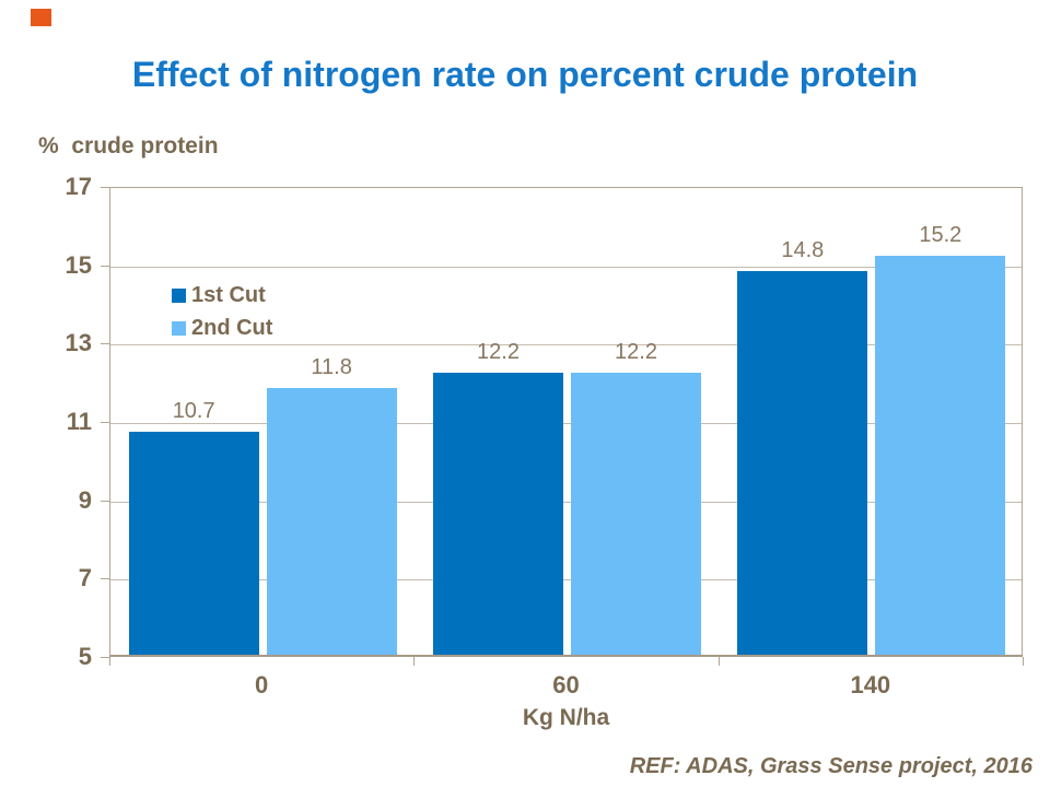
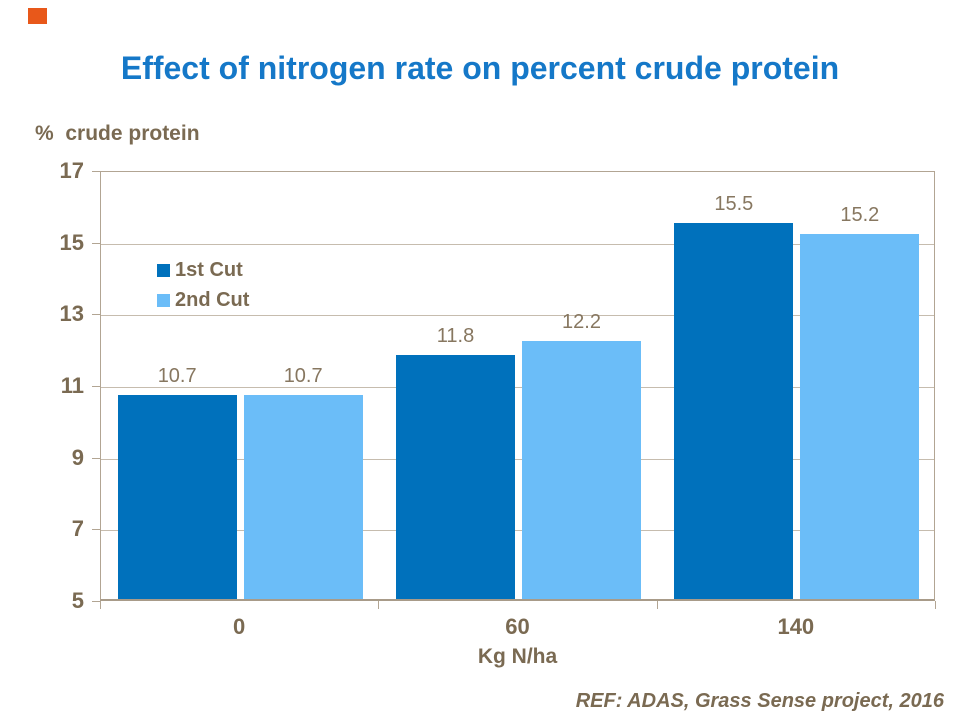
2nd Cut/0: 11.8 -> 10.7
1st Cut/60: 12.2 -> 11.8
1st Cut/140: 14.8 -> 15.5
